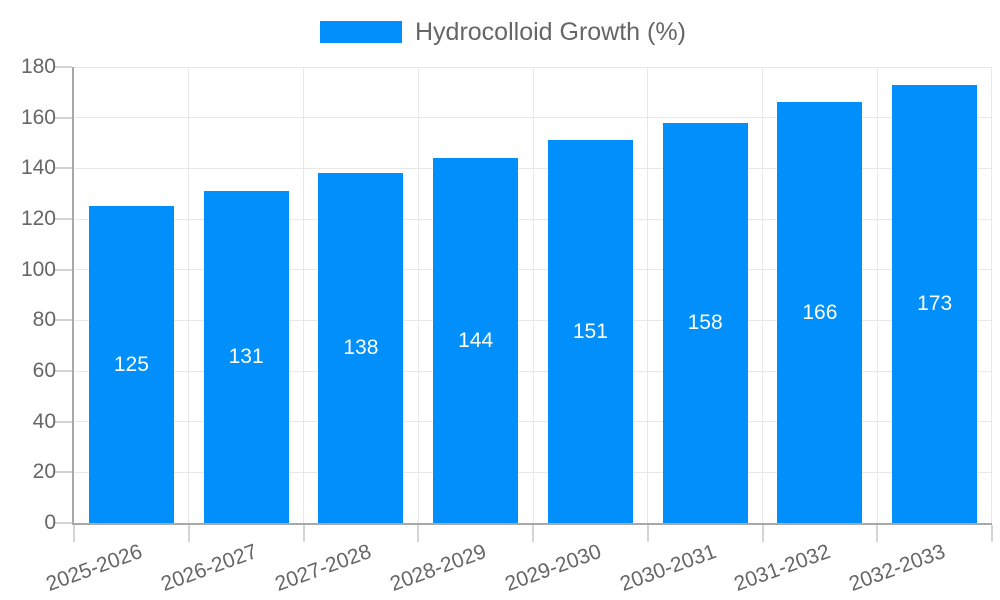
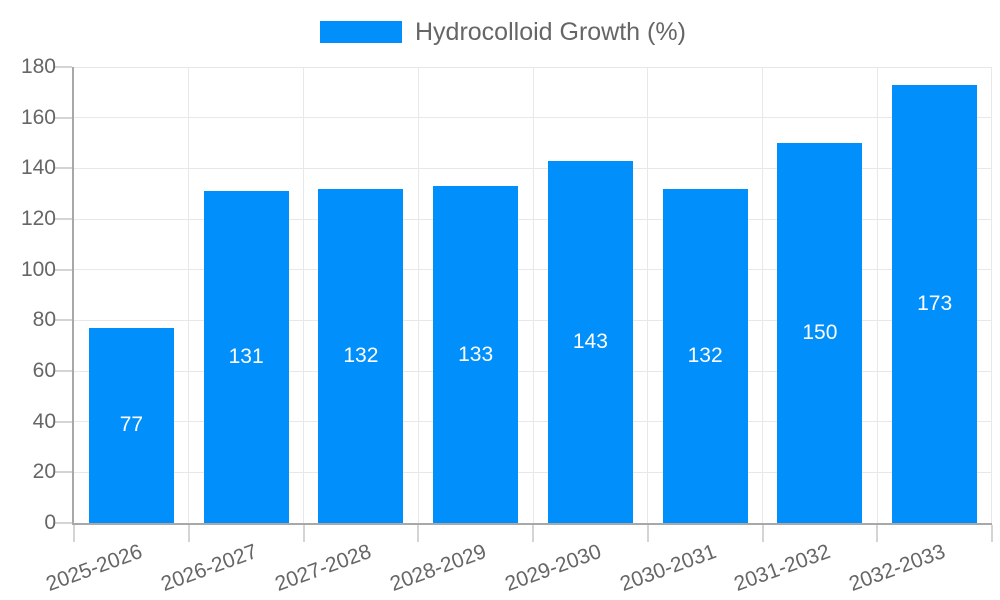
2025-2026: 125 -> 77
2027-2028: 138 -> 132
2028-2029: 144 -> 133
2029-2030: 151 -> 143
2030-2031: 158 -> 132
2031-2032: 166 -> 150
